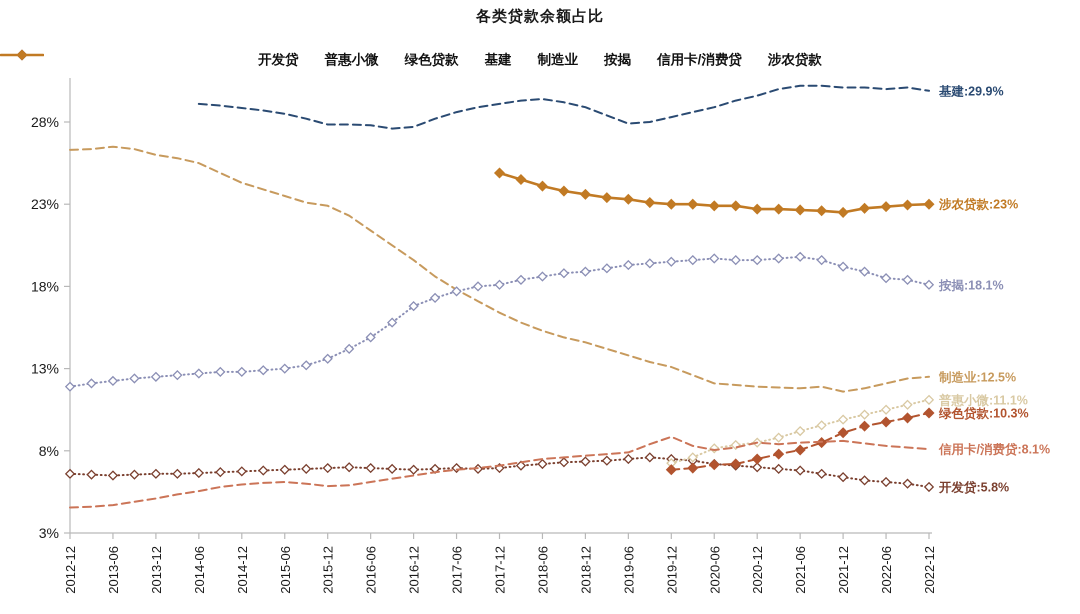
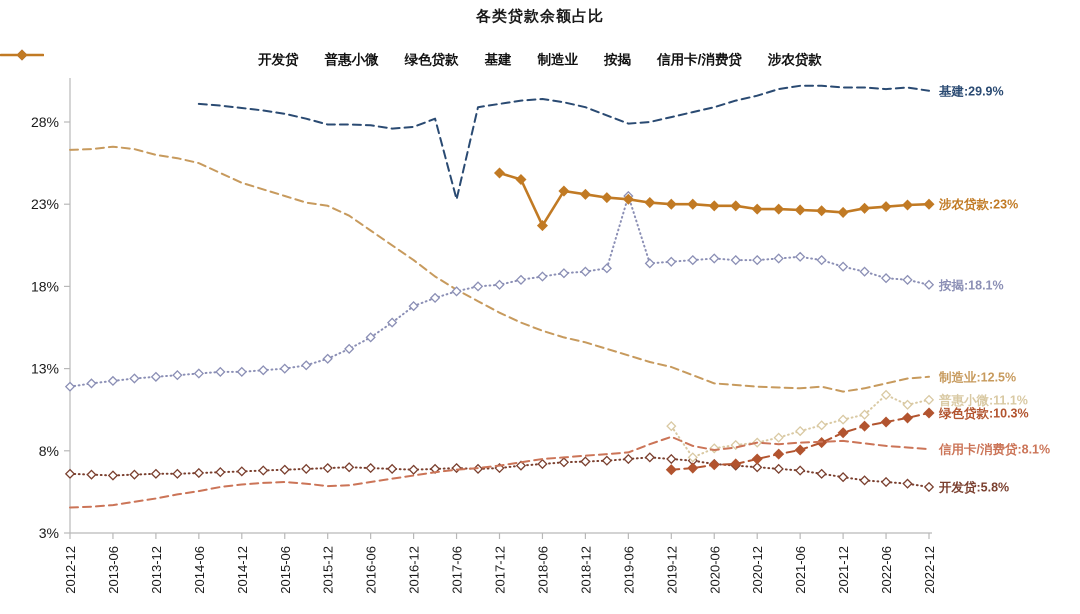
基建/2017-06: 28.6% -> 23.3%
涉农贷款/2018-06: 24.1% -> 21.7%
按揭/2019-06: 19.3% -> 23.5%
普惠小微/2019-12: 7.2% -> 9.5%
普惠小微/2022-06: 10.5% -> 11.4%
